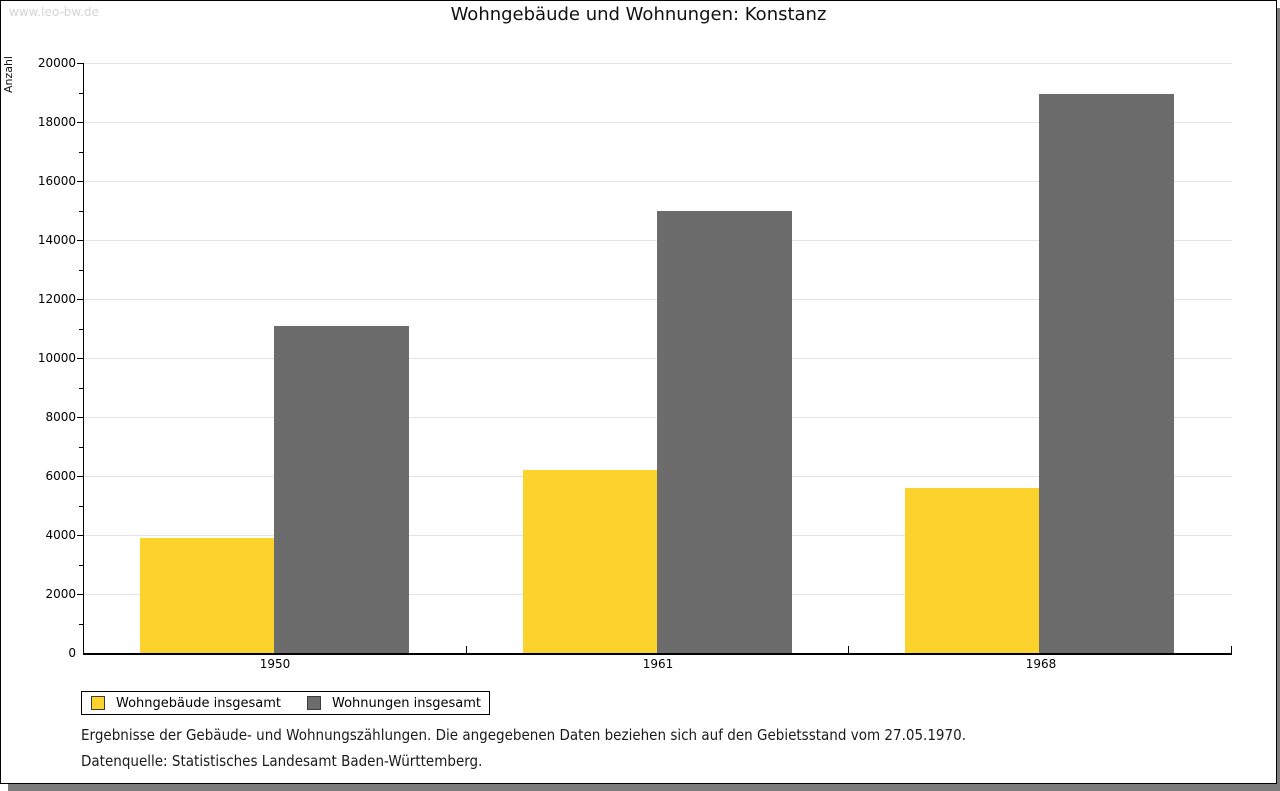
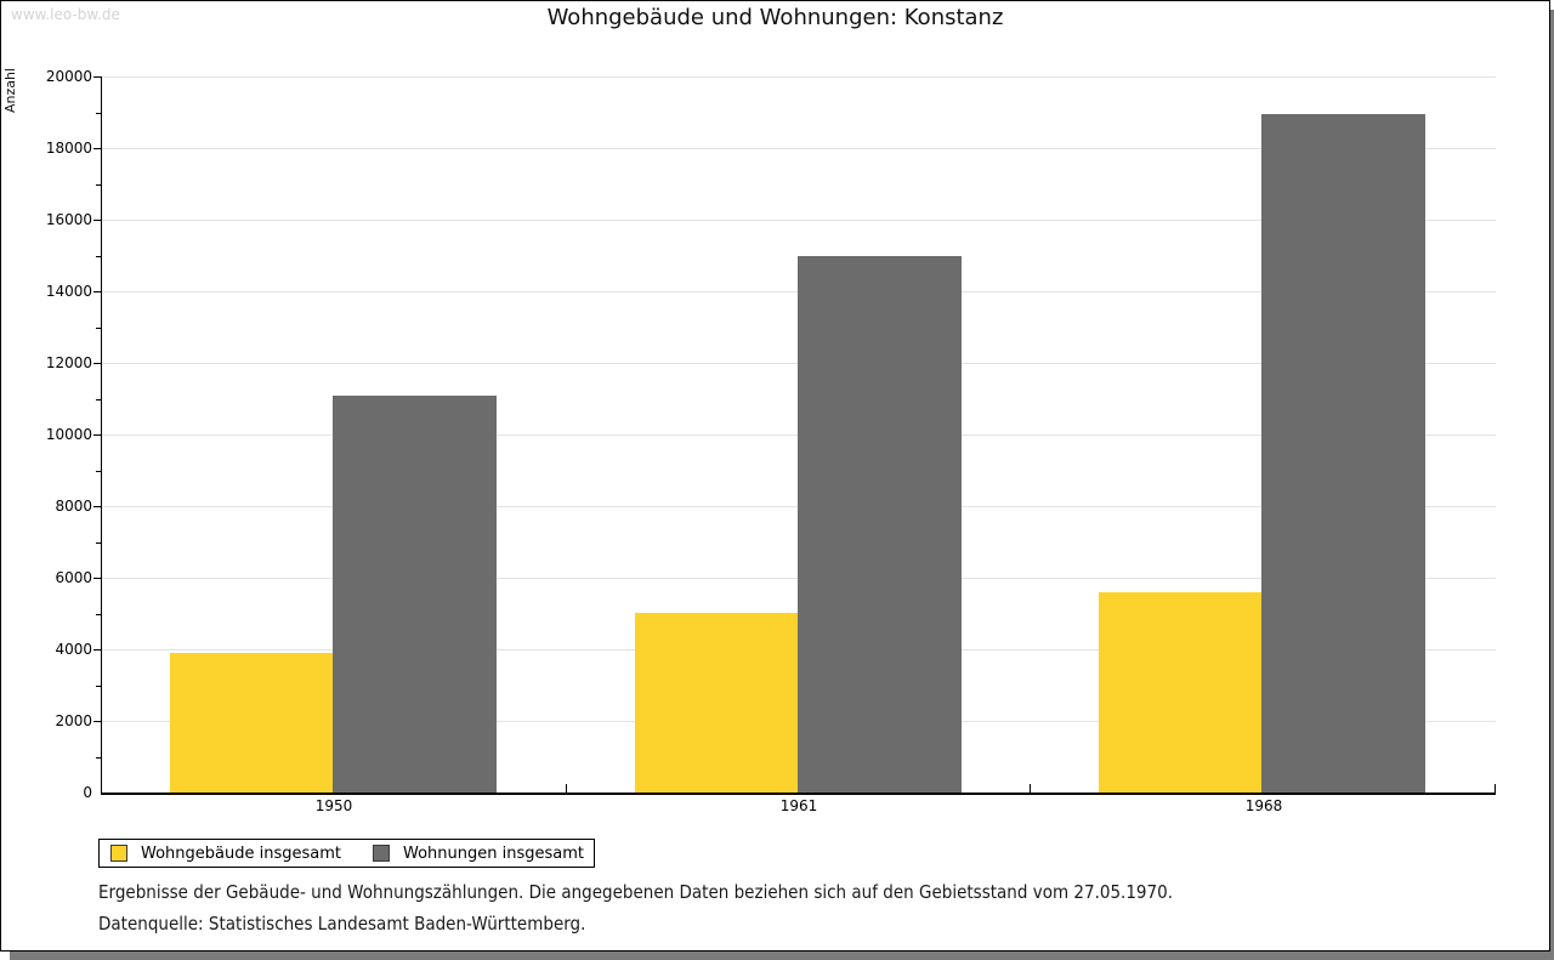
Wohngebäude insgesamt/1961: 6200 -> 5000
